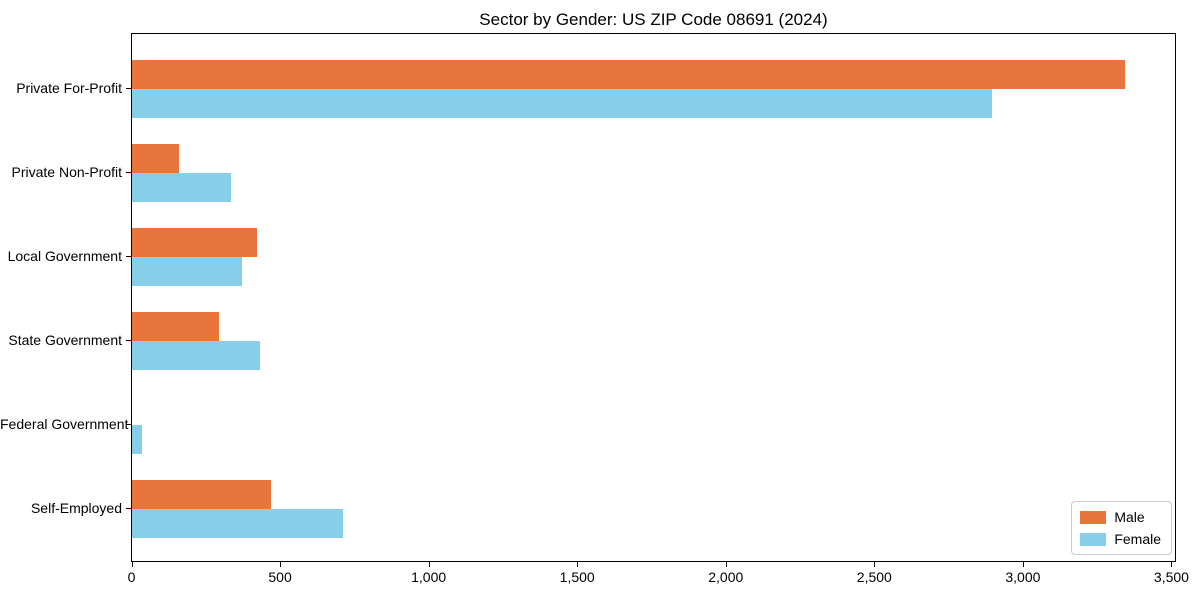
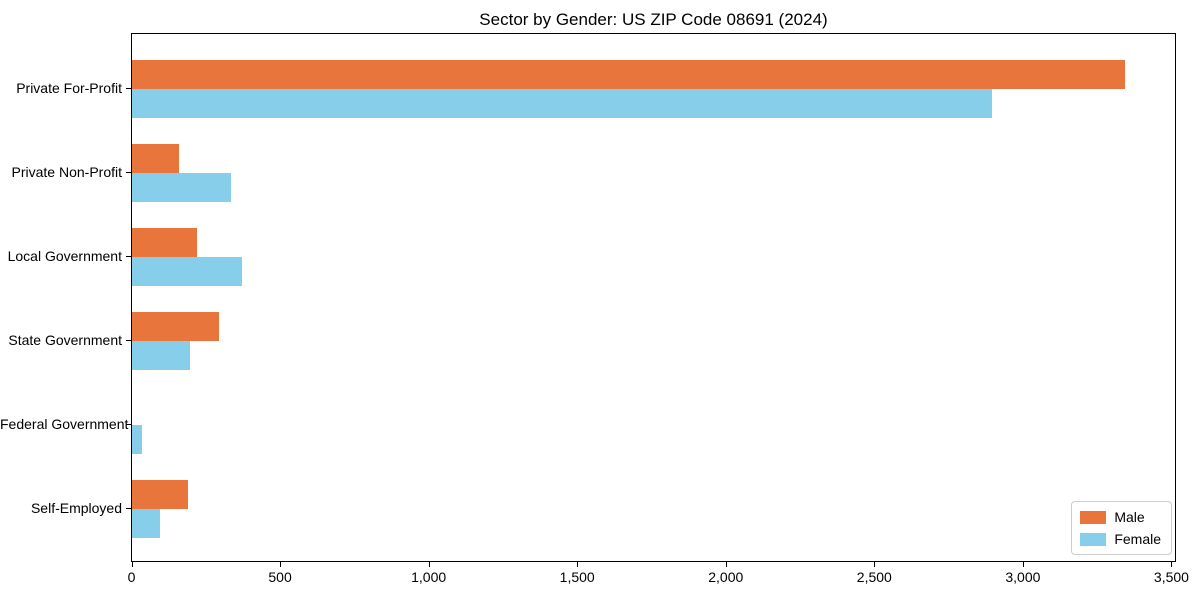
Male/Local Government: 420 -> 220
Female/State Government: 430 -> 200
Male/Self-Employed: 470 -> 190
Female/Self-Employed: 710 -> 100
